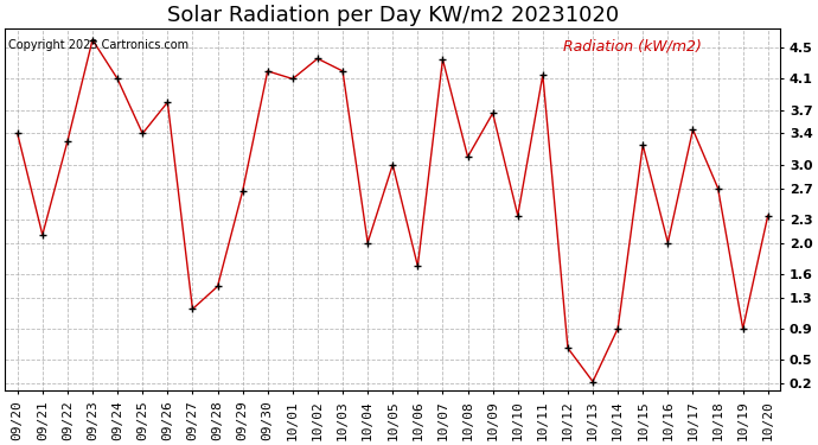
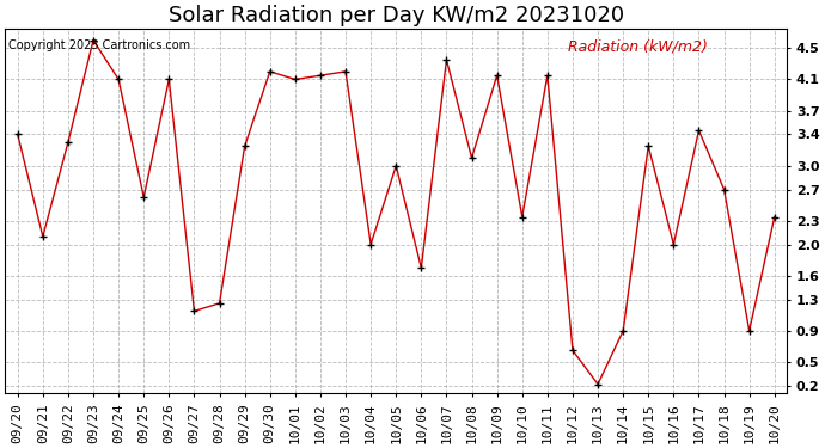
09/25: 3.40 -> 2.60
09/26: 3.80 -> 4.10
09/28: 1.44 -> 1.25
09/29: 2.66 -> 3.25
10/02: 4.36 -> 4.15
10/09: 3.66 -> 4.15
